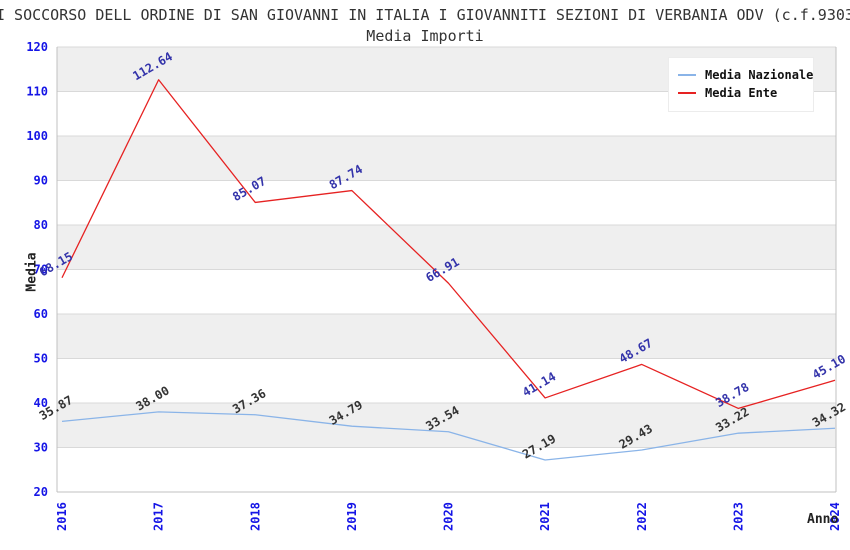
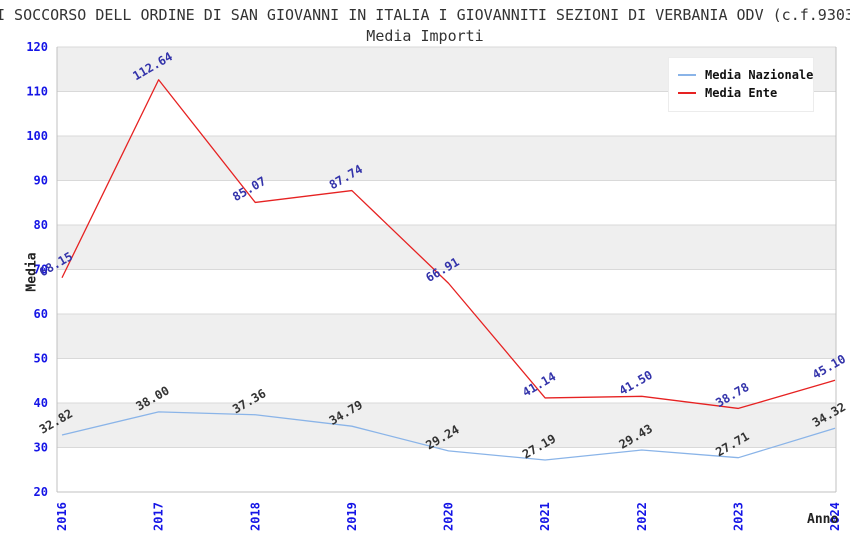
Media Nazionale/2016: 35.87 -> 32.82
Media Nazionale/2020: 33.54 -> 29.24
Media Ente/2022: 48.67 -> 41.50
Media Nazionale/2023: 33.22 -> 27.71
